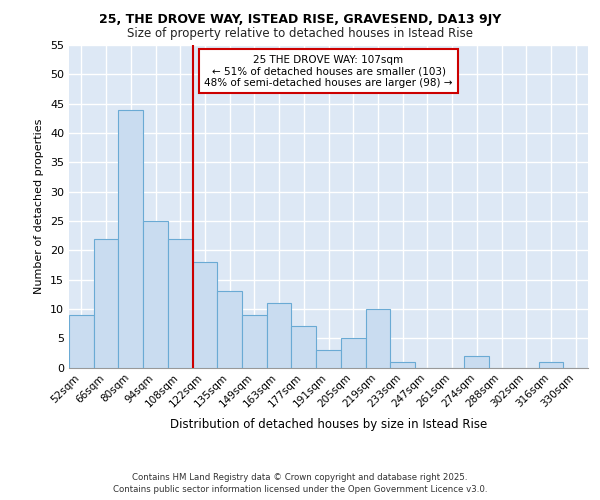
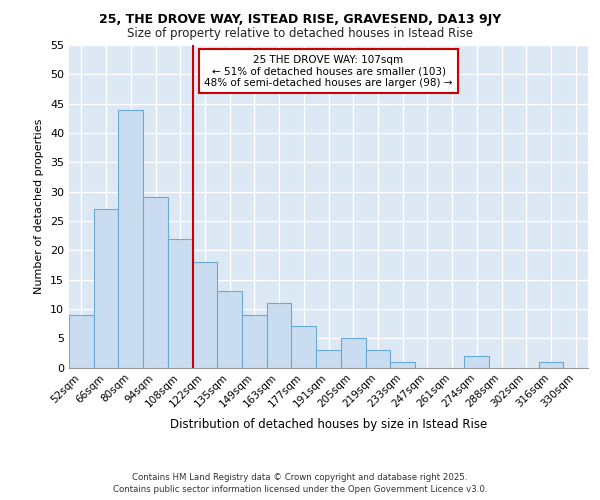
66sqm: 22 -> 27
94sqm: 25 -> 29
219sqm: 10 -> 3
